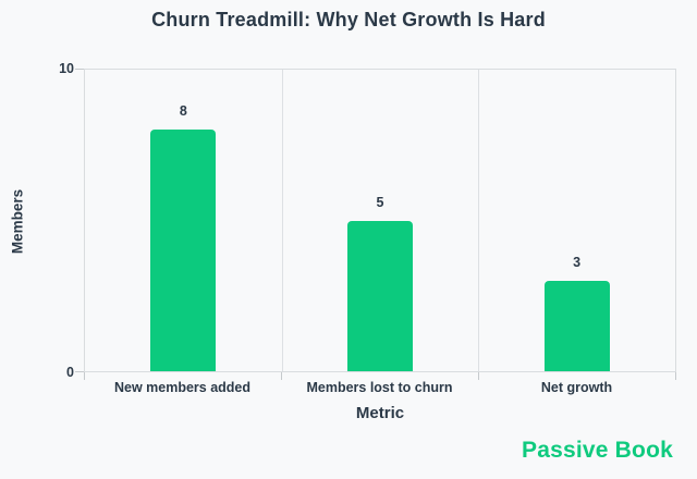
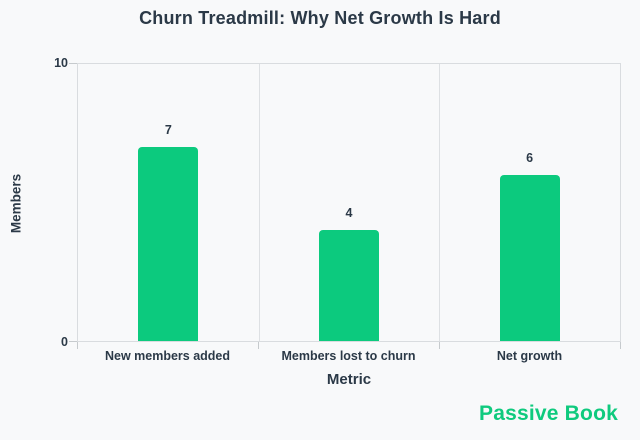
New members added: 8 -> 7
Members lost to churn: 5 -> 4
Net growth: 3 -> 6
